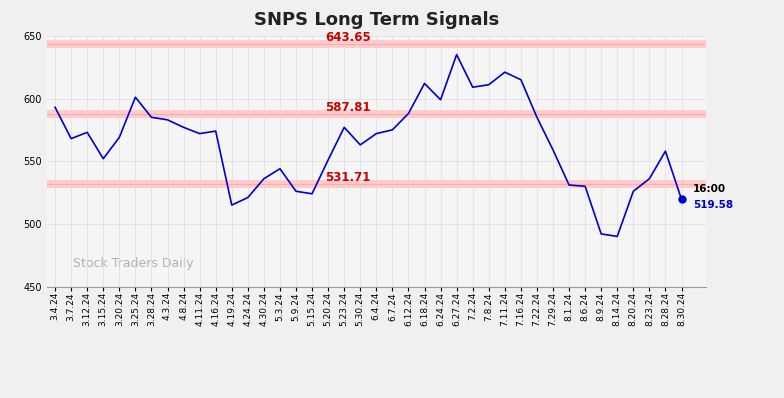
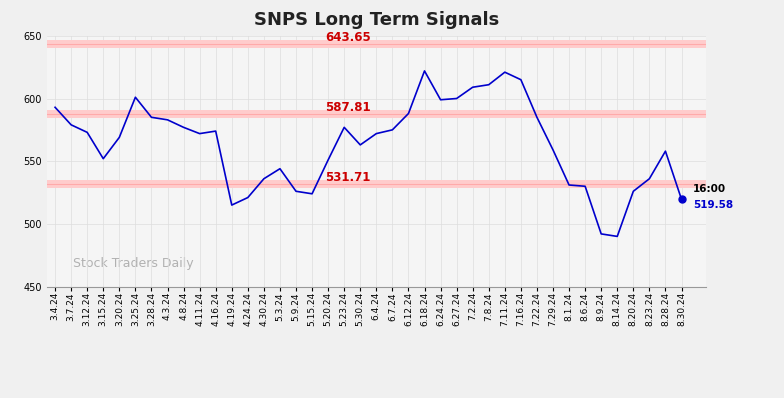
3.7.24: 568 -> 579
6.18.24: 612 -> 622
6.27.24: 635 -> 600
